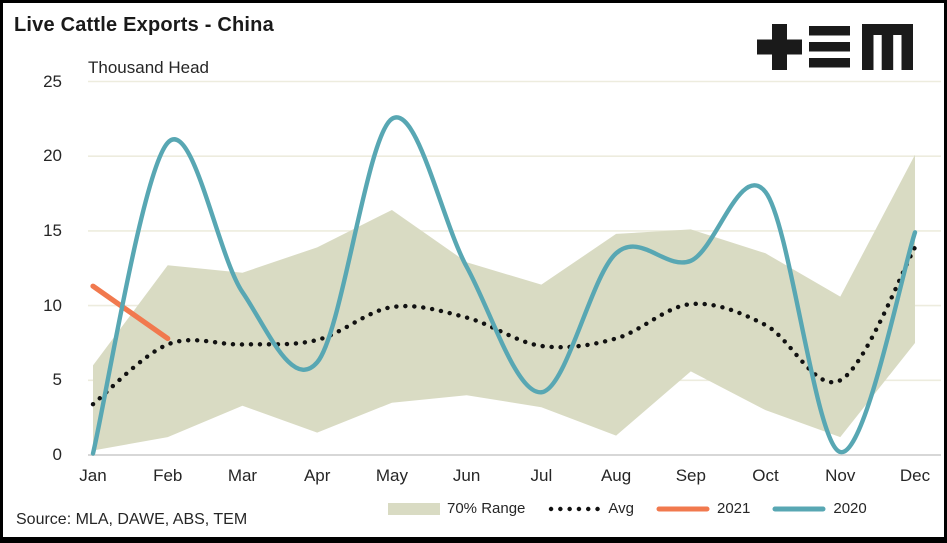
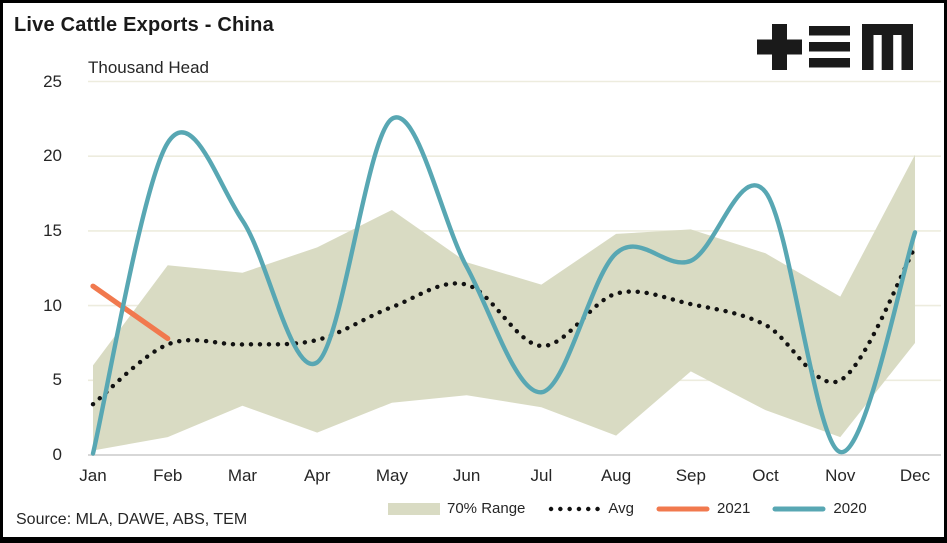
2020/Mar: 10.9 -> 15.7
Avg/Jun: 9.2 -> 11.4
Avg/Aug: 7.8 -> 10.8
